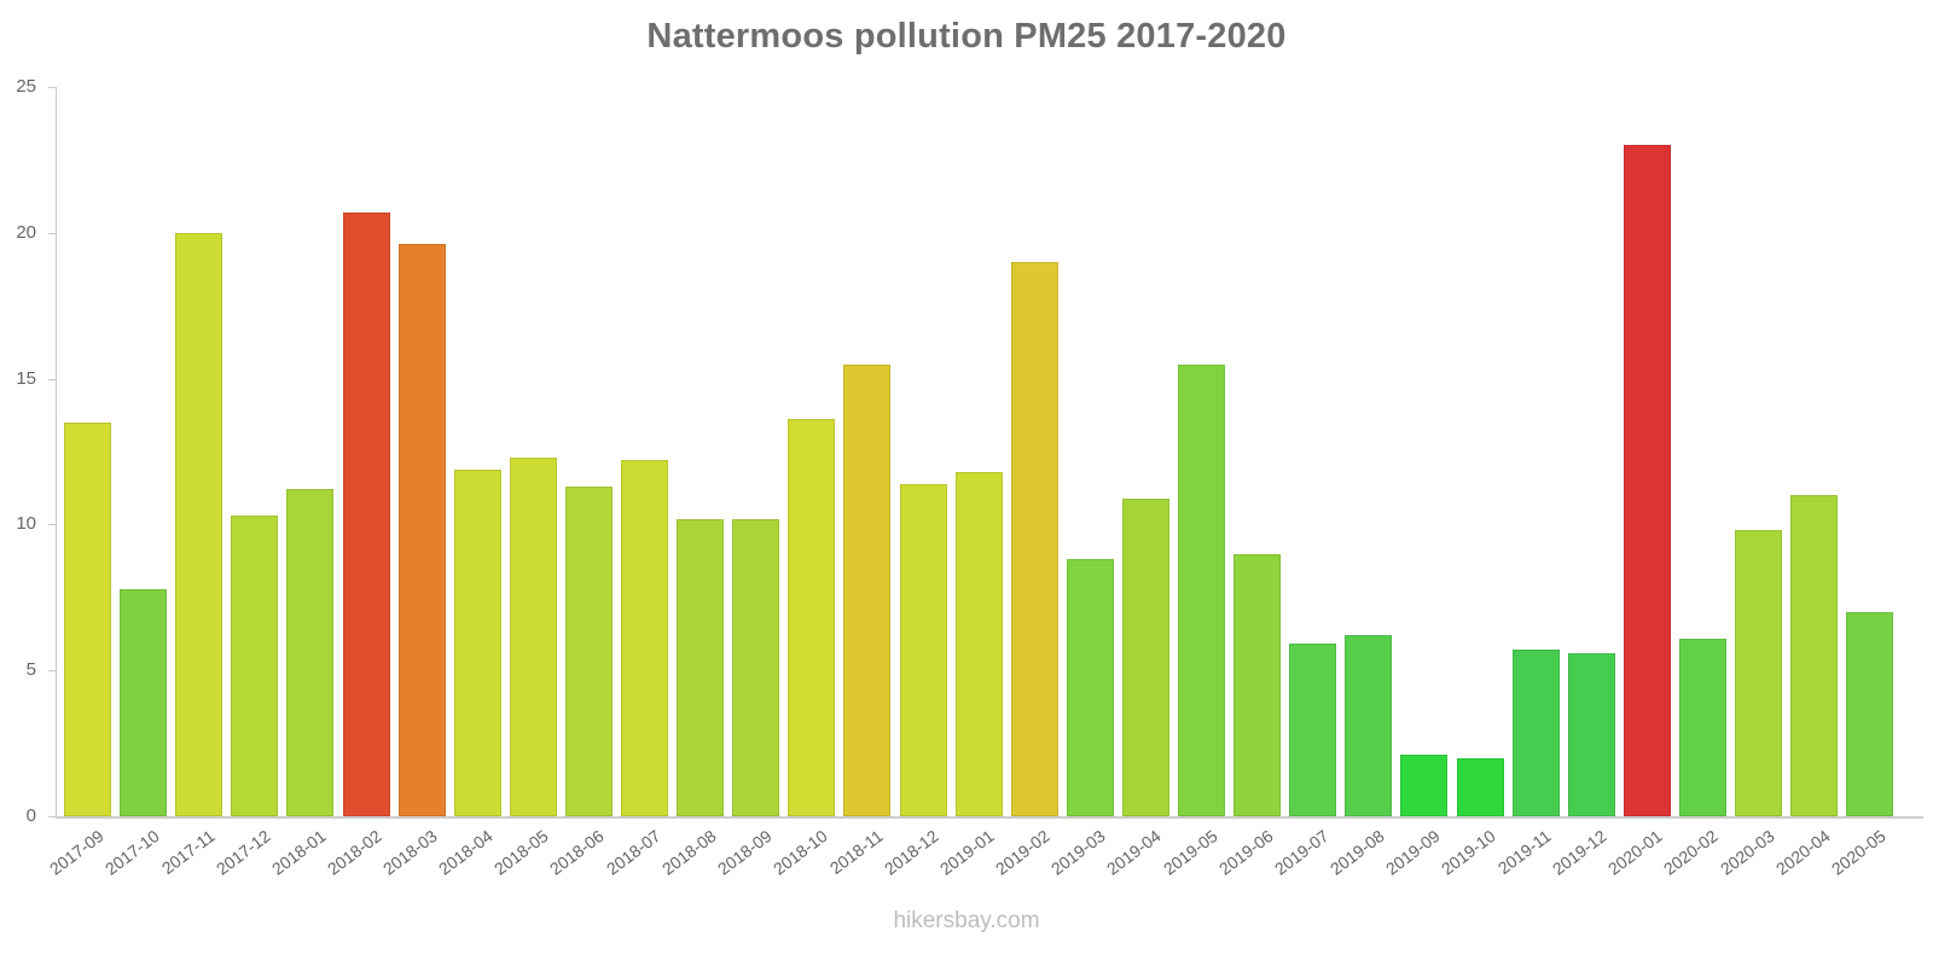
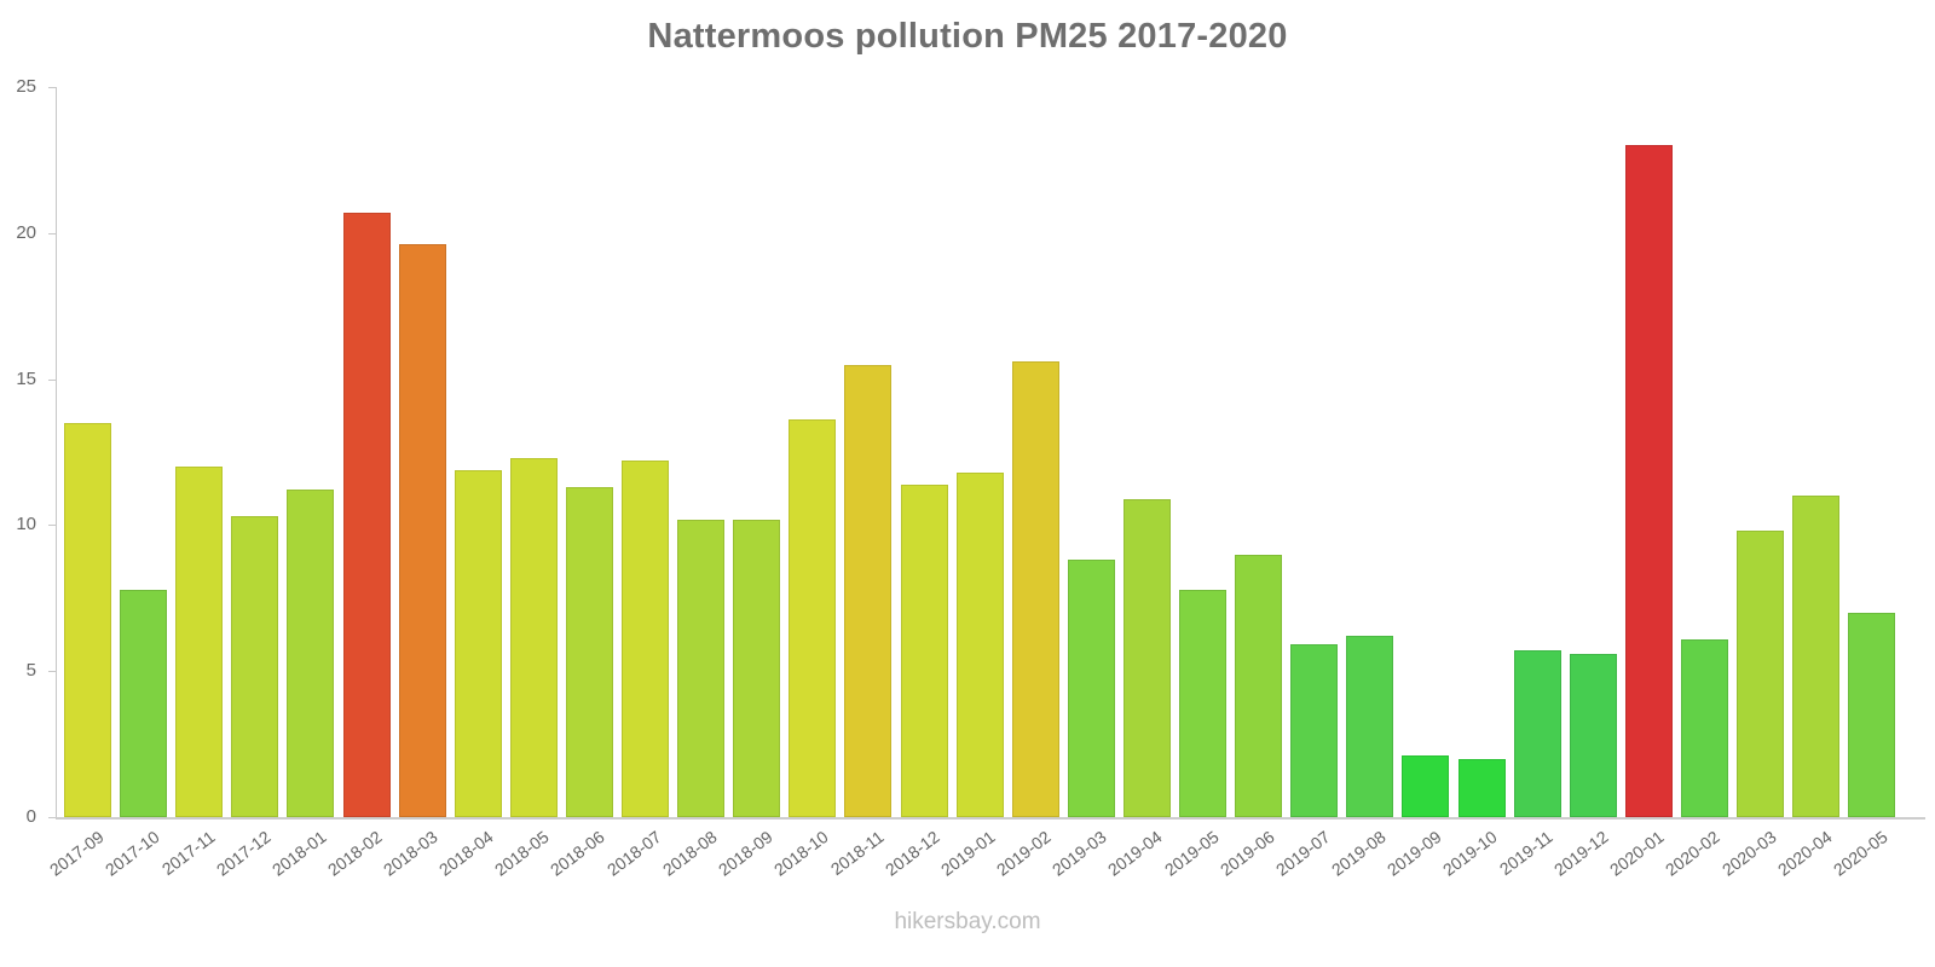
2017-11: 20.0 -> 12.0
2019-02: 19.0 -> 15.6
2019-05: 15.5 -> 7.8
